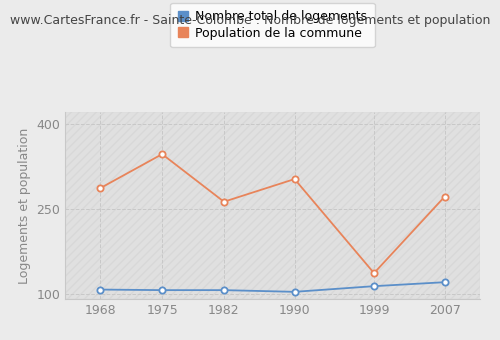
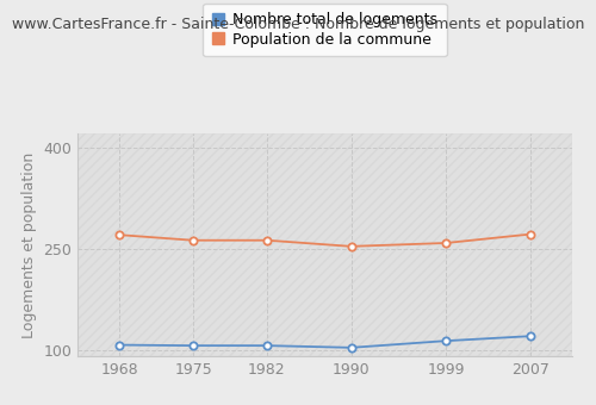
Population de la commune/1968: 286 -> 270
Population de la commune/1975: 346 -> 262
Population de la commune/1990: 302 -> 253
Population de la commune/1999: 136 -> 258
